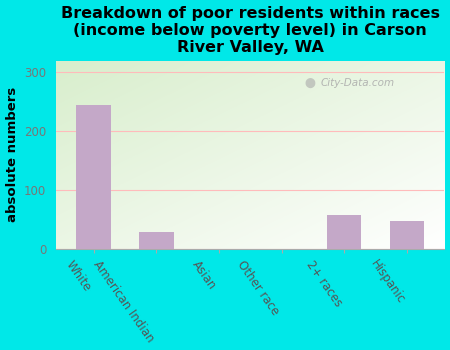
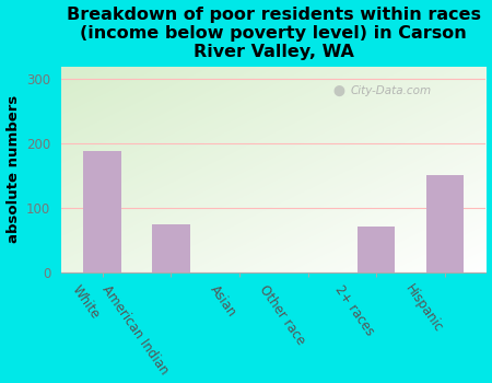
White: 245 -> 188
American Indian: 28 -> 74
2+ races: 58 -> 72
Hispanic: 48 -> 152
